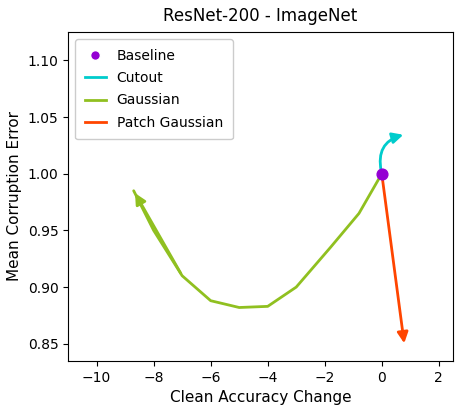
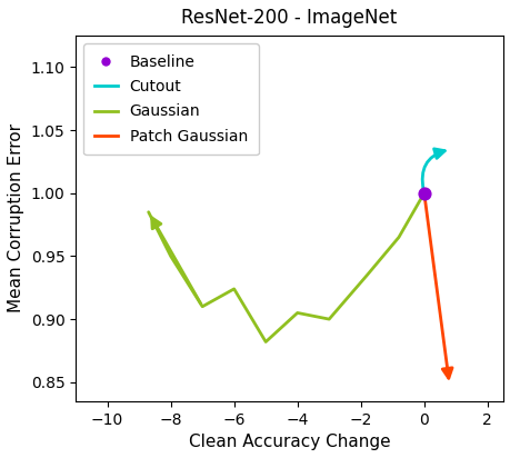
Gaussian/−6: 0.888 -> 0.924
Gaussian/−4: 0.883 -> 0.905
